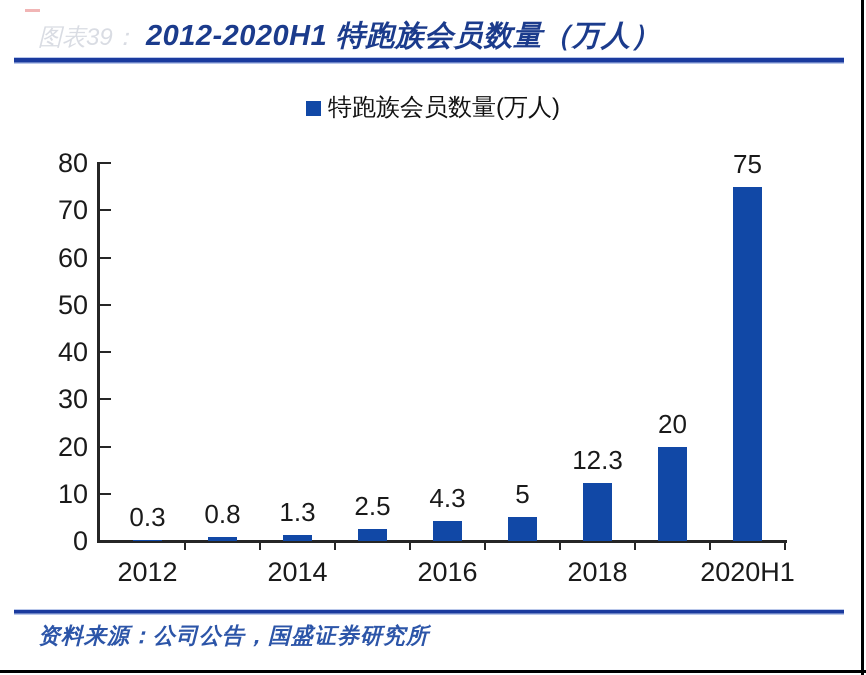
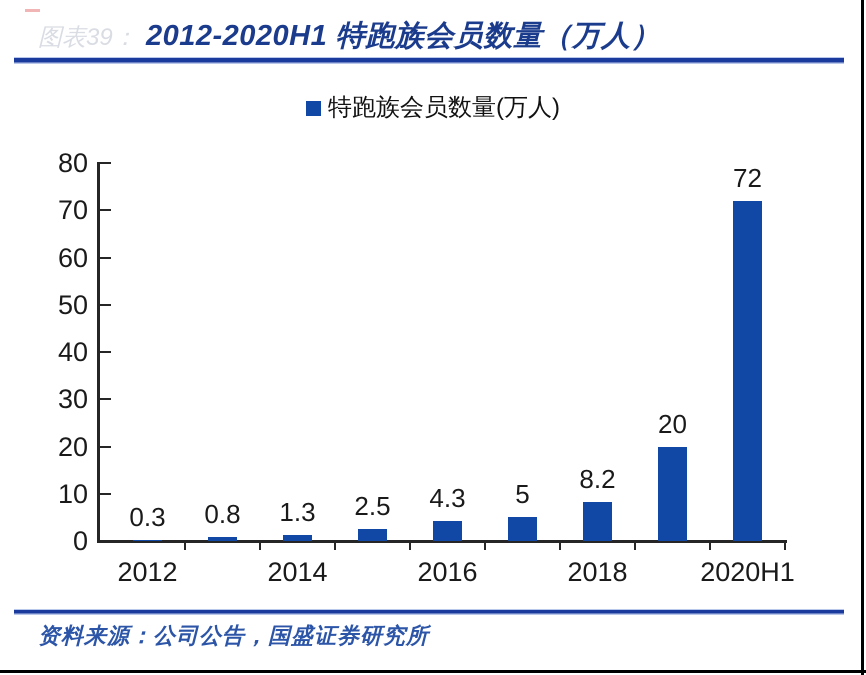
2018: 12.3 -> 8.2
2020H1: 75 -> 72
